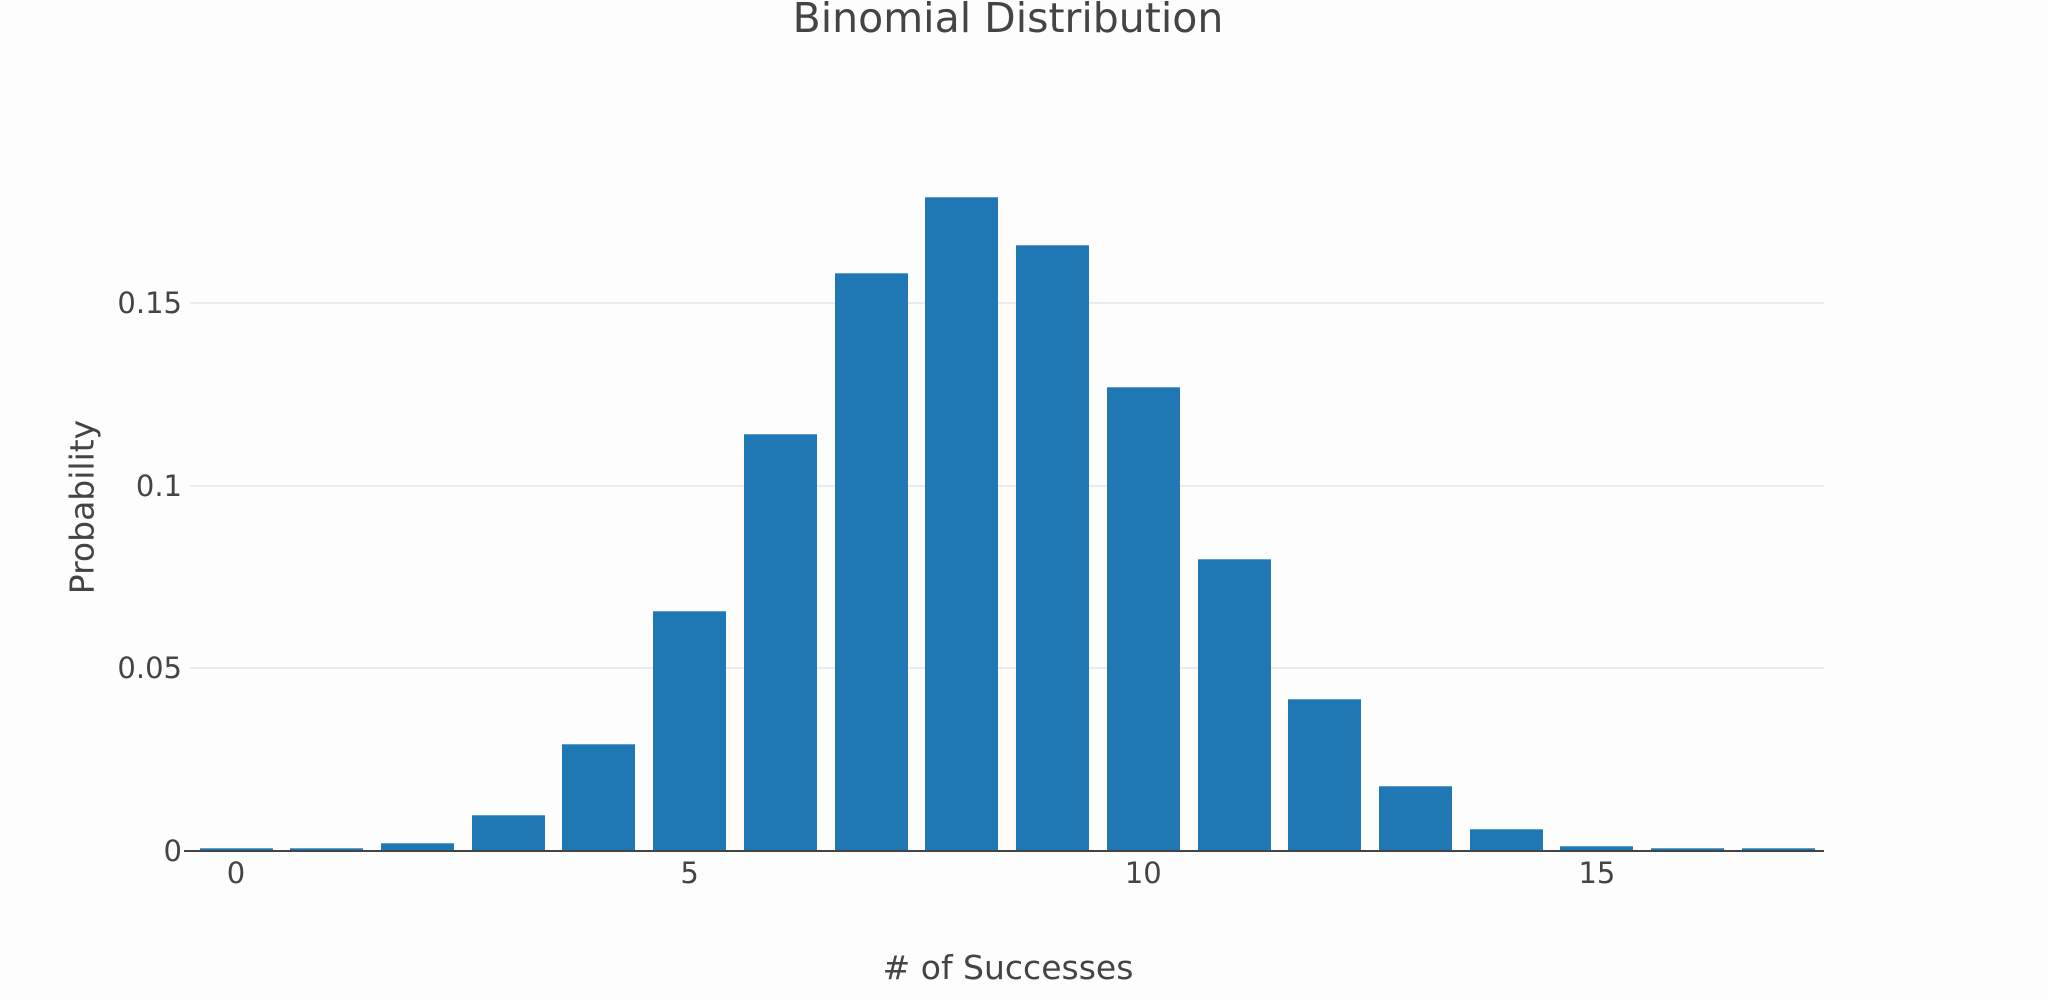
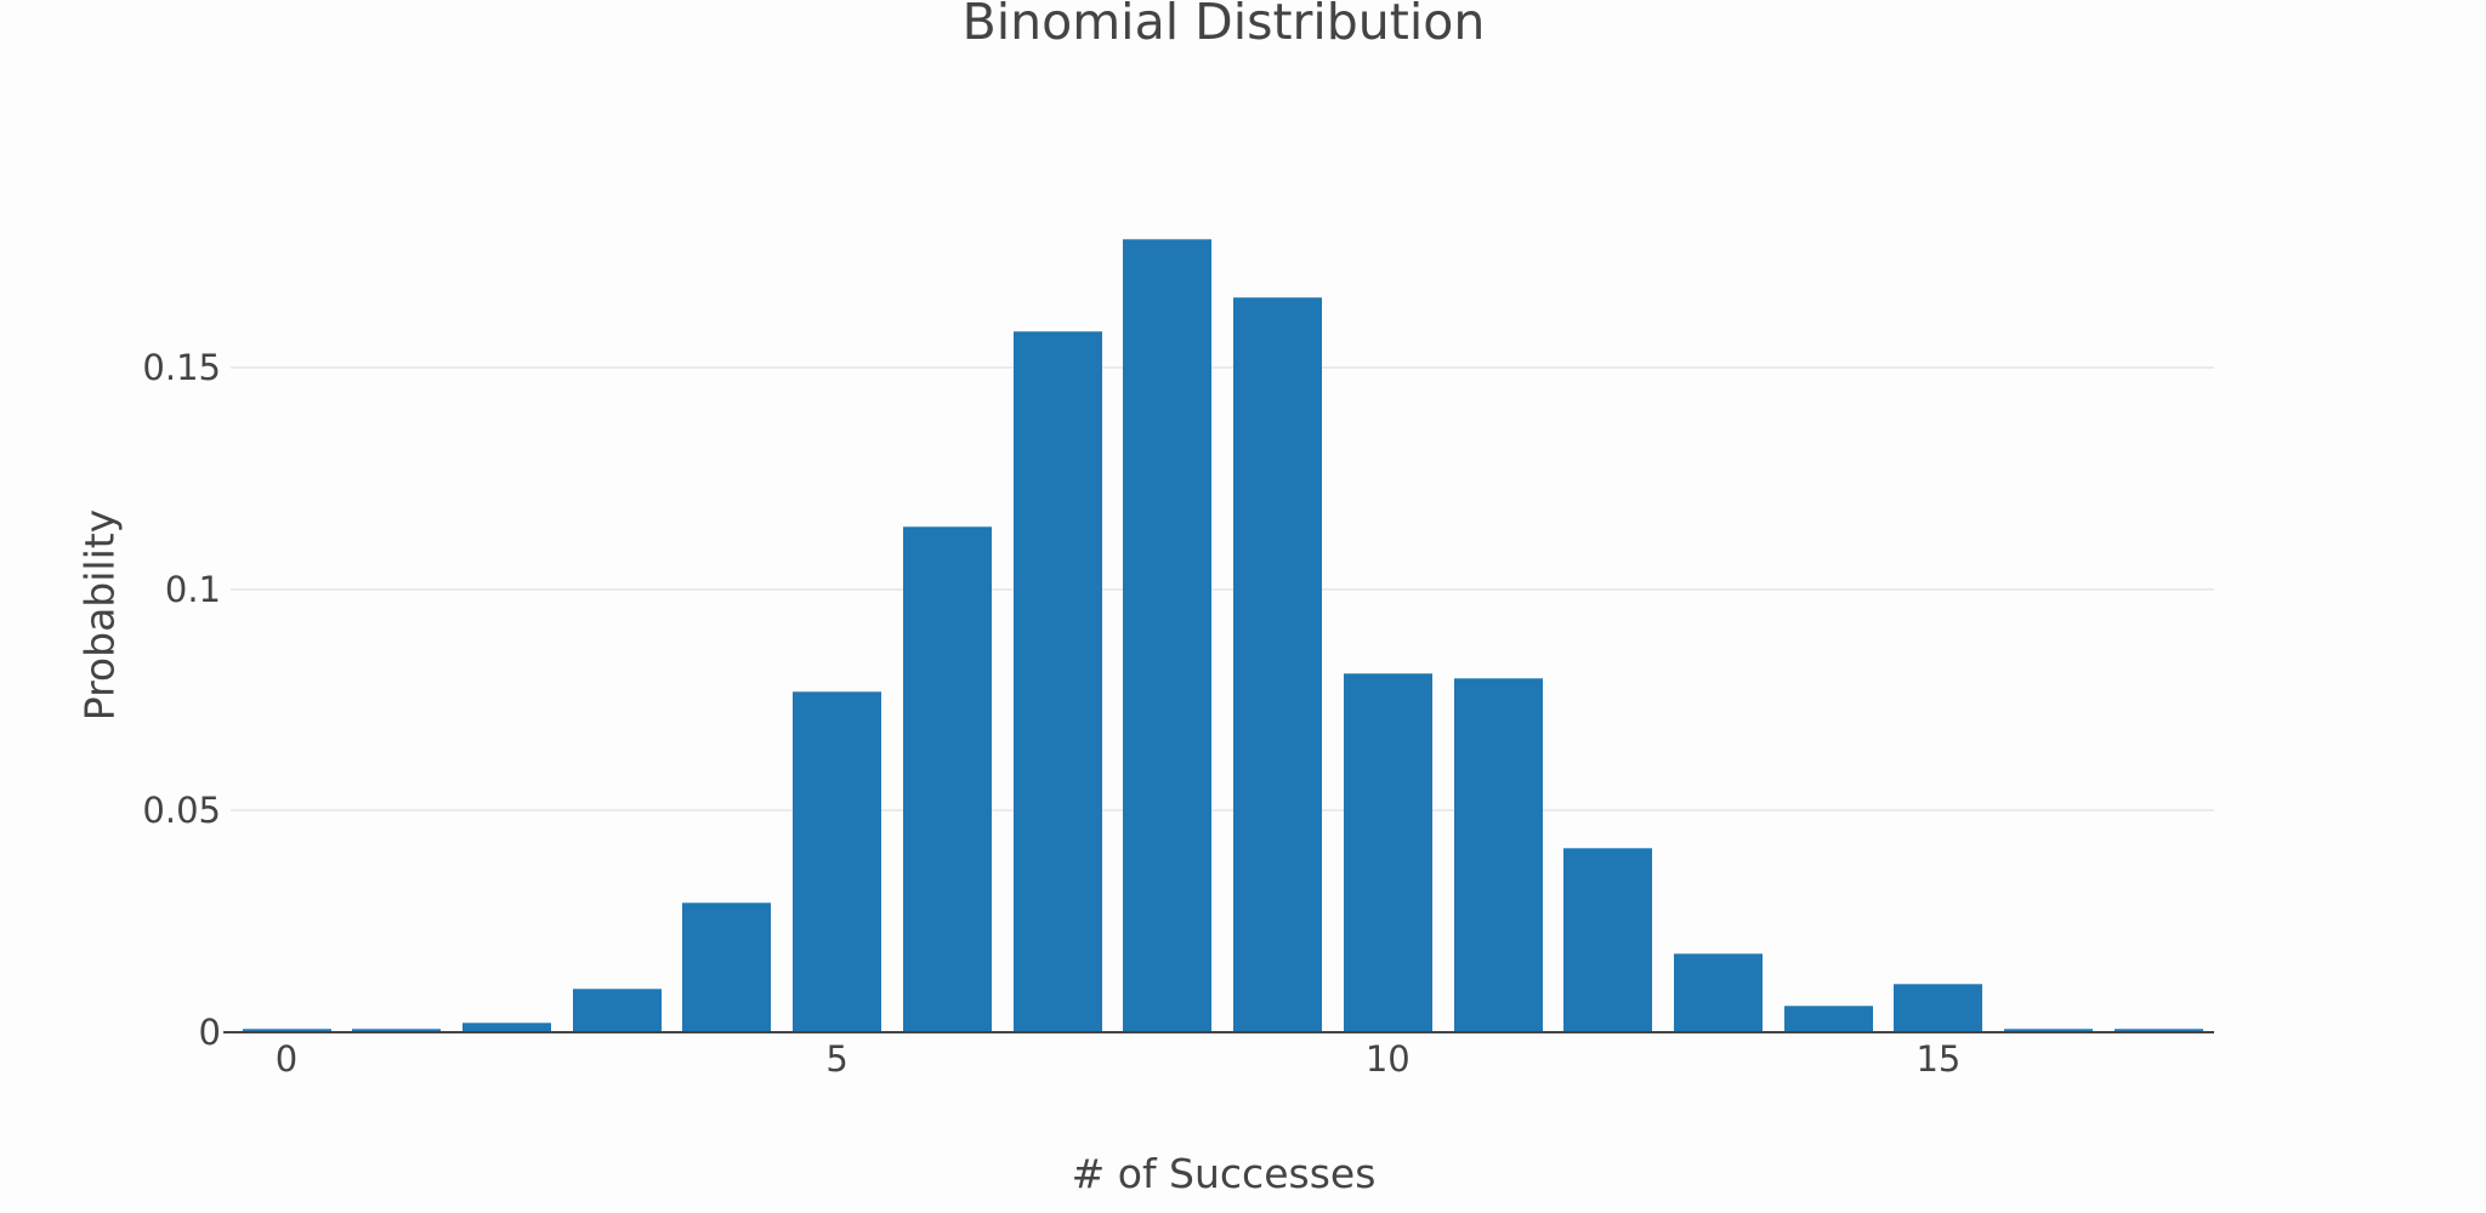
5: 0.066 -> 0.077
10: 0.127 -> 0.081
15: 0.002 -> 0.011
